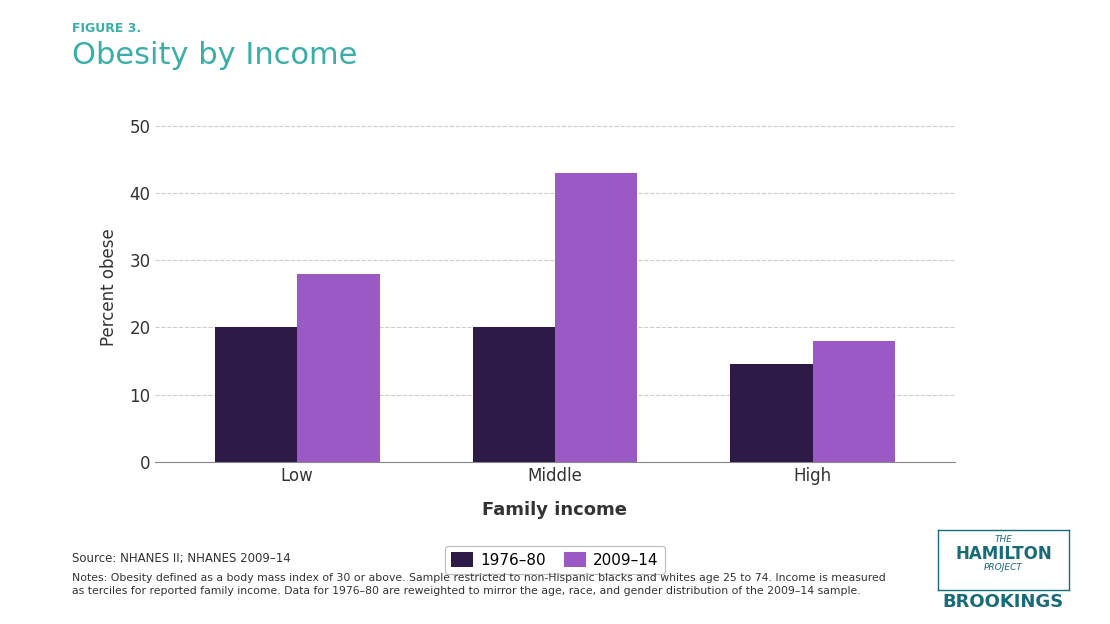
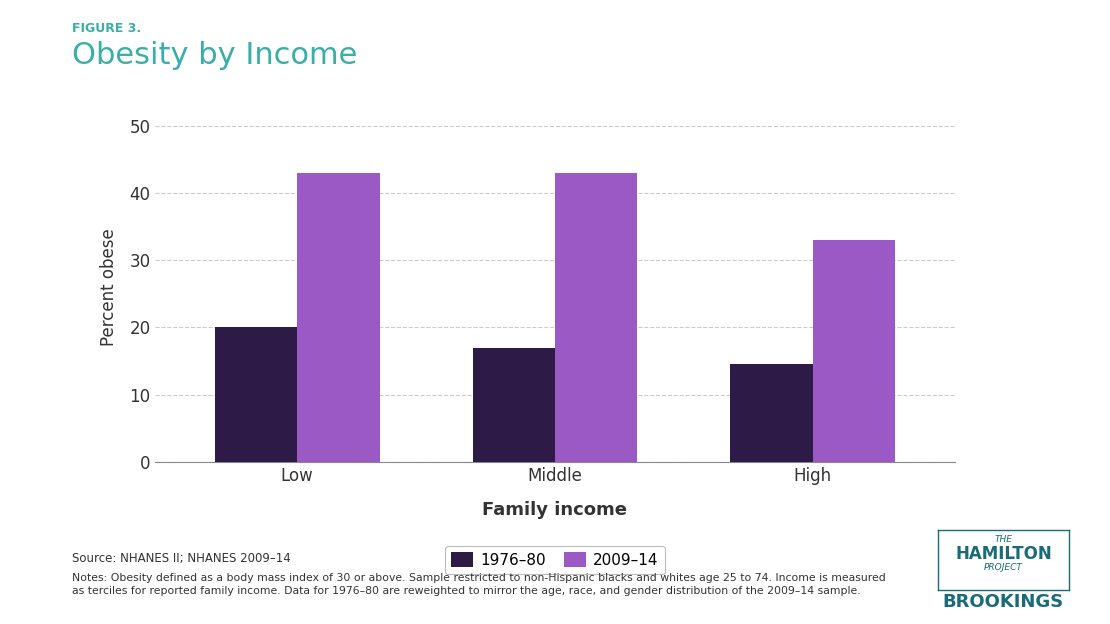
2009–14/Low: 28 -> 43
1976–80/Middle: 20.0 -> 17.0
2009–14/High: 18 -> 33
